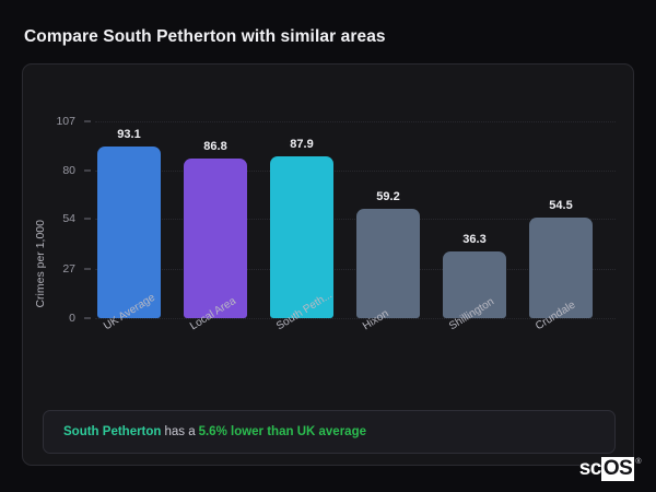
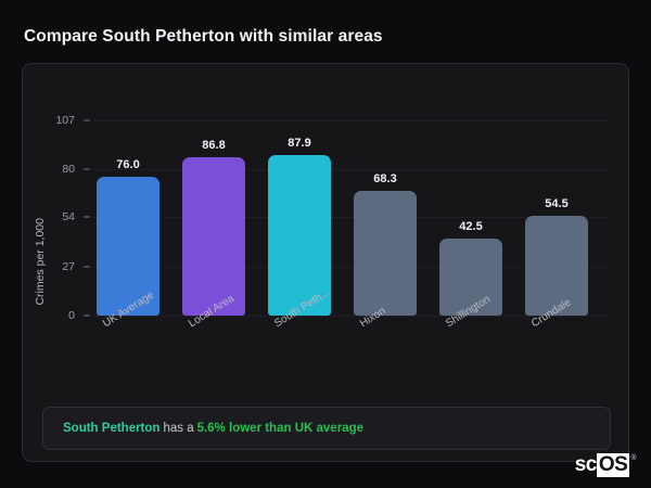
UK Average: 93.1 -> 76.0
Hixon: 59.2 -> 68.3
Shillington: 36.3 -> 42.5
